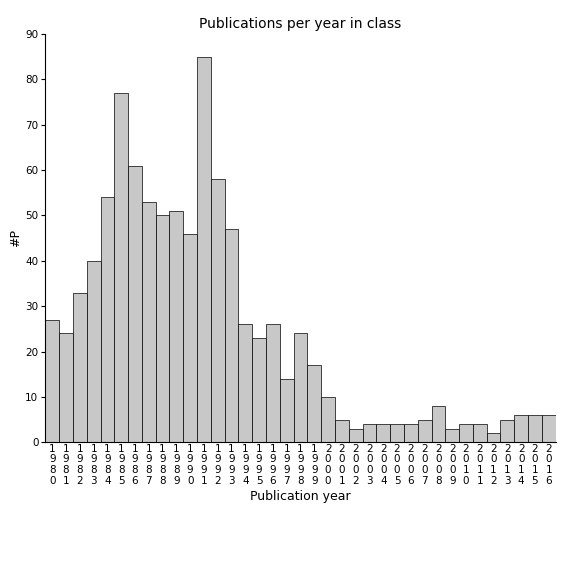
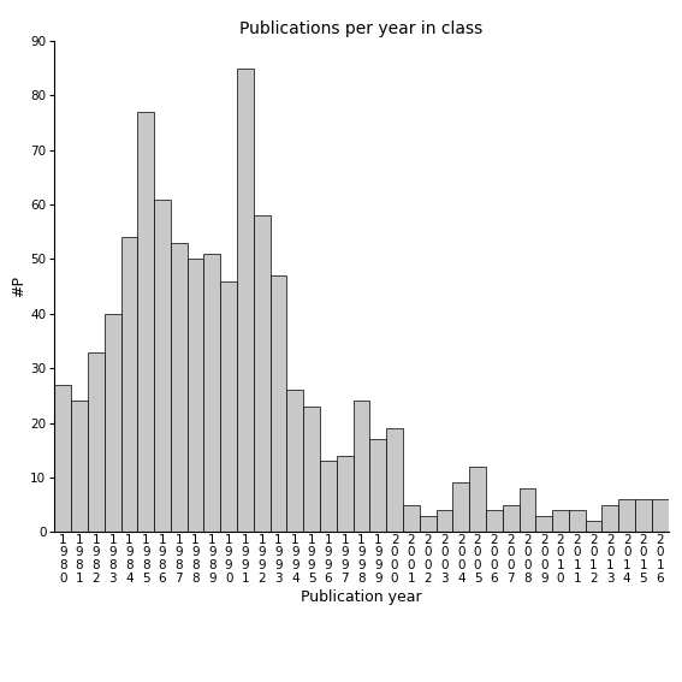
1 9 9 6: 26 -> 13
2 0 0 0: 10 -> 19
2 0 0 4: 4 -> 9
2 0 0 5: 4 -> 12
